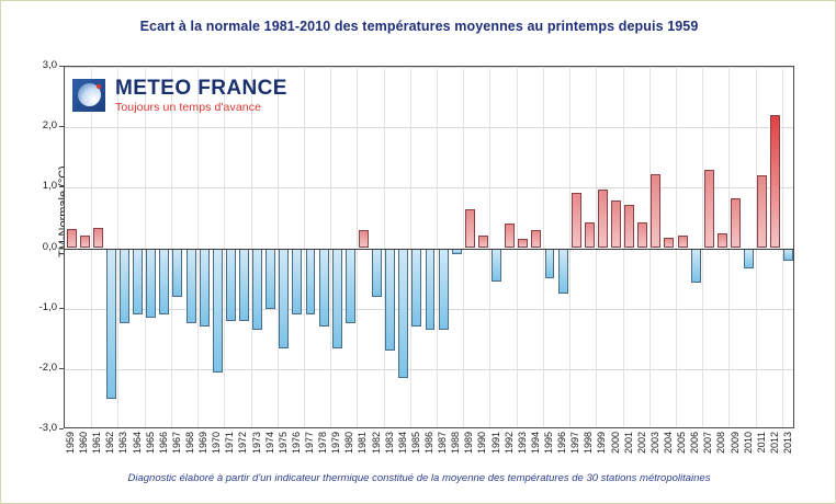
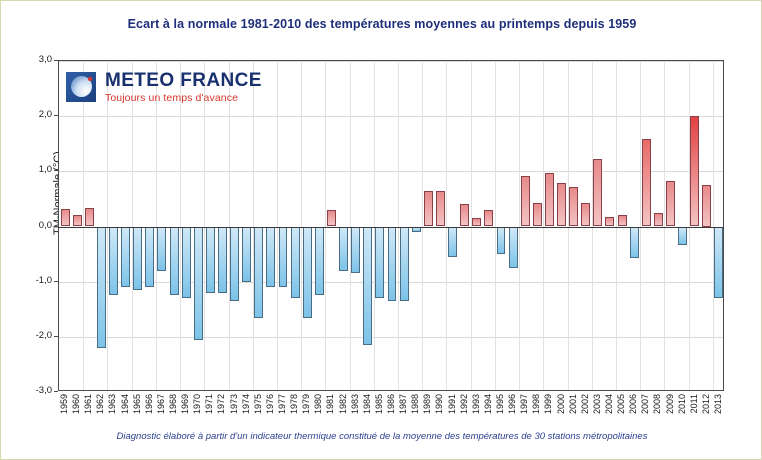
1962: -2,5 -> -2,2
1983: -1,7 -> -0,8
1990: 0,2 -> 0,7
2007: 1,3 -> 1,6
2011: 1,2 -> 2,0
2012: 2,2 -> 0,8
2013: -0,2 -> -1,3
